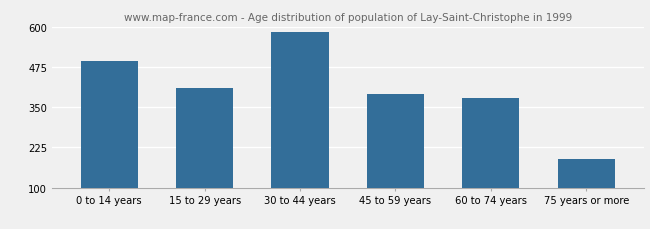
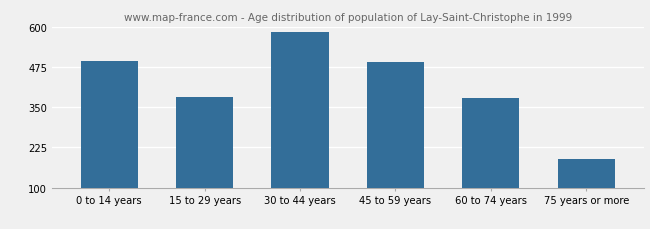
15 to 29 years: 410 -> 380
45 to 59 years: 390 -> 490
